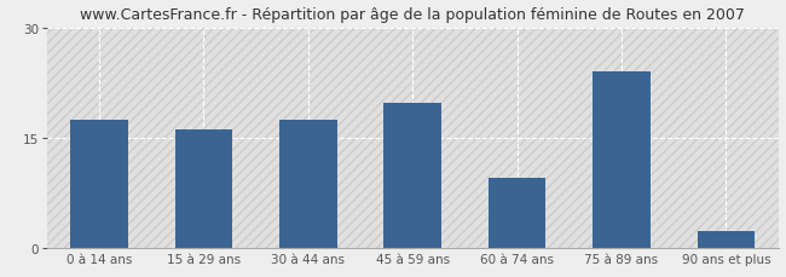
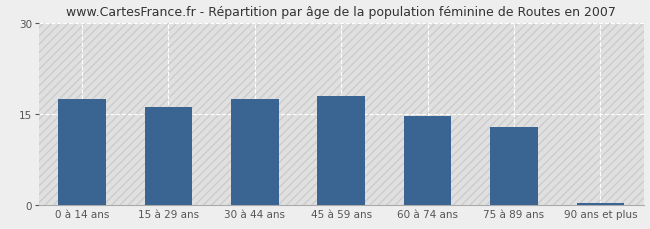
45 à 59 ans: 19.8 -> 18.0
60 à 74 ans: 9.6 -> 14.7
75 à 89 ans: 24.0 -> 12.8
90 ans et plus: 2.2 -> 0.2
